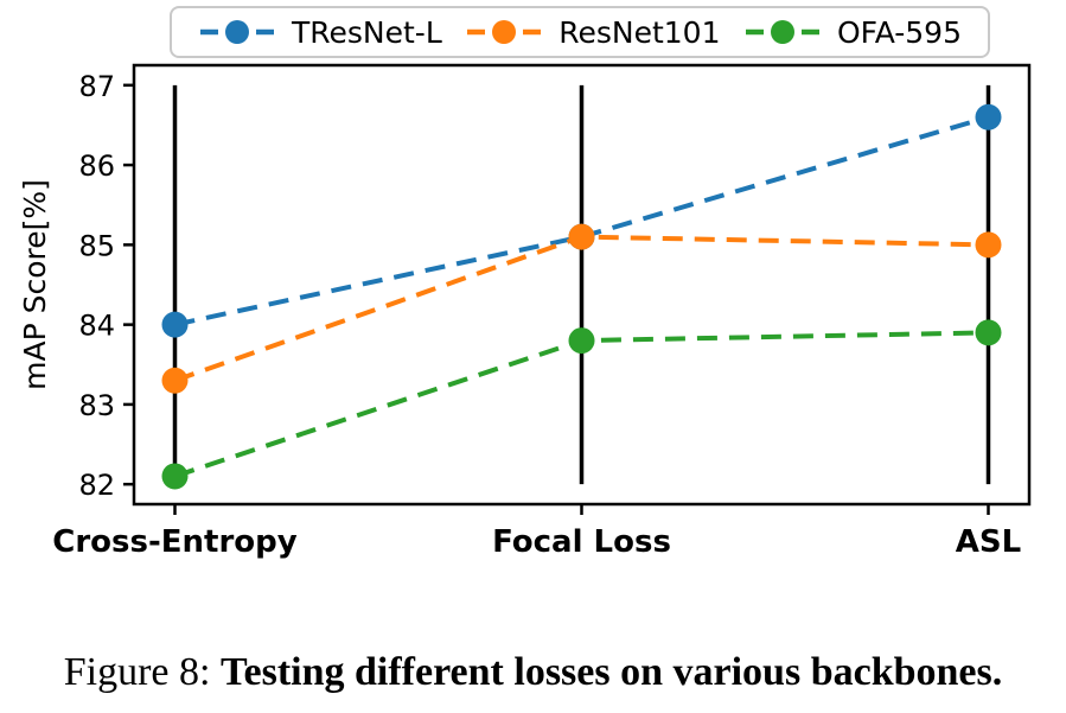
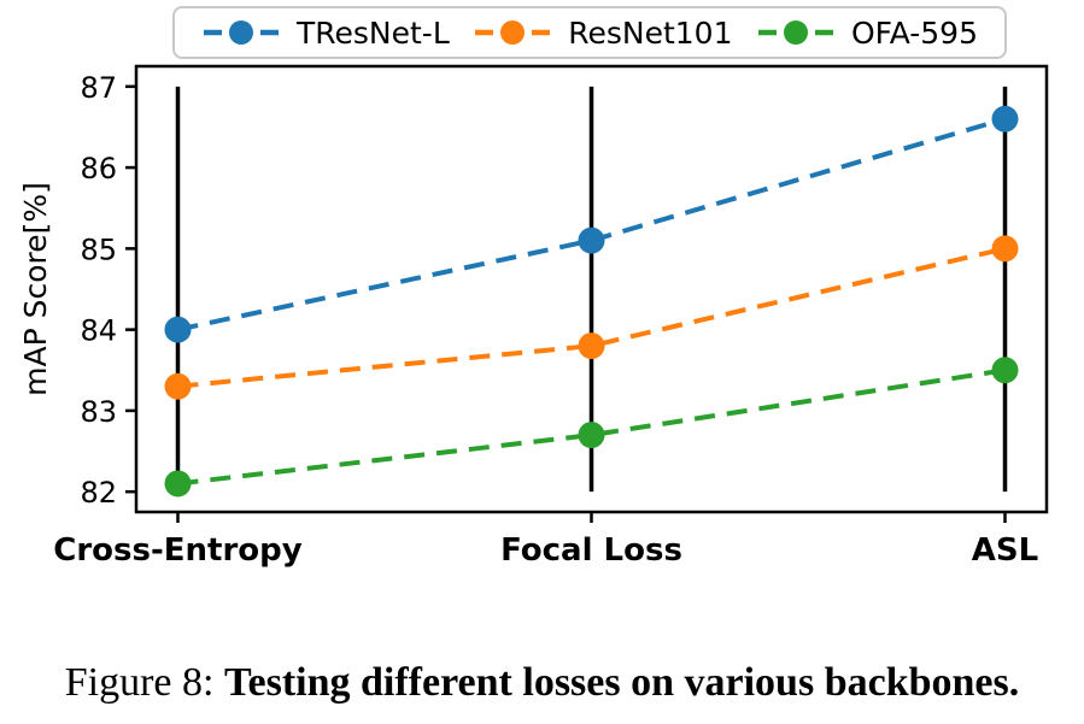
ResNet101/Focal Loss: 85.1 -> 83.8
OFA-595/Focal Loss: 83.8 -> 82.7
OFA-595/ASL: 83.9 -> 83.5
